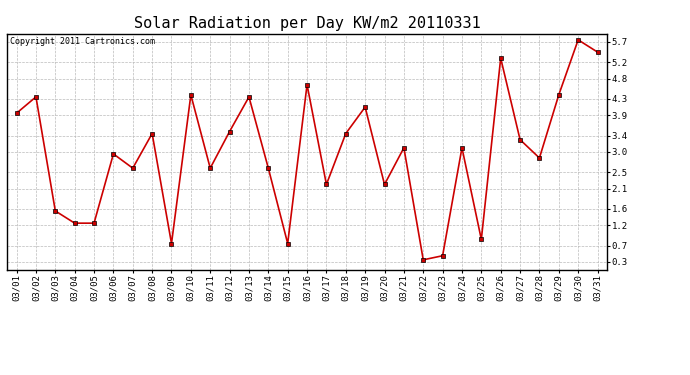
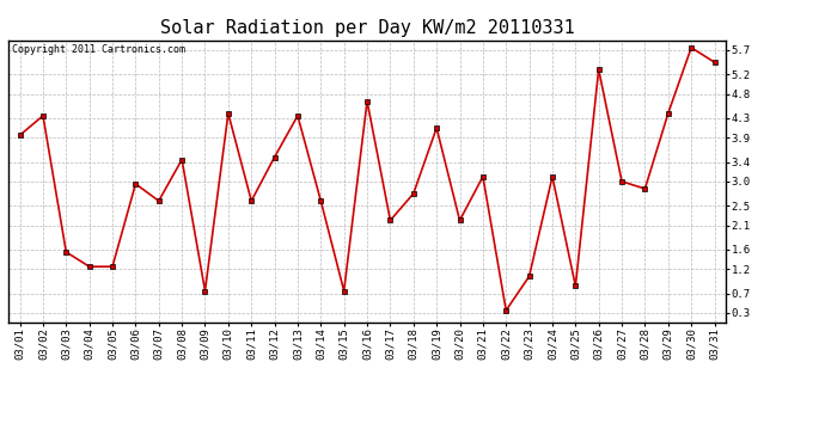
03/18: 3.45 -> 2.75
03/23: 0.45 -> 1.05
03/27: 3.30 -> 3.00
